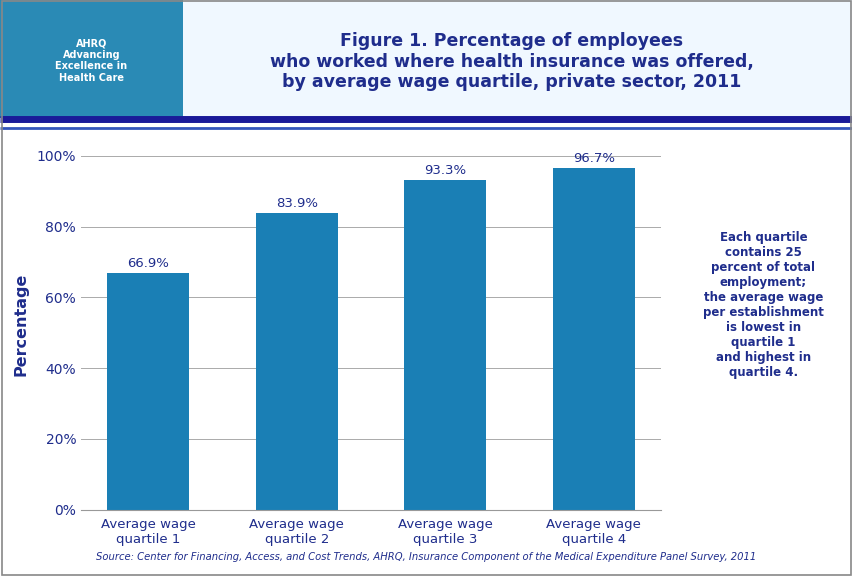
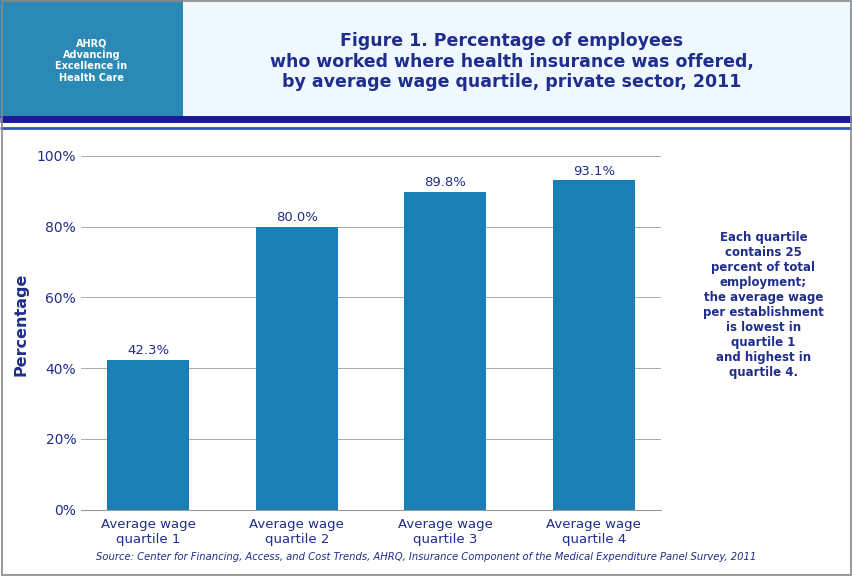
Average wage quartile 1: 66.9% -> 42.3%
Average wage quartile 2: 83.9% -> 80.0%
Average wage quartile 3: 93.3% -> 89.8%
Average wage quartile 4: 96.7% -> 93.1%
